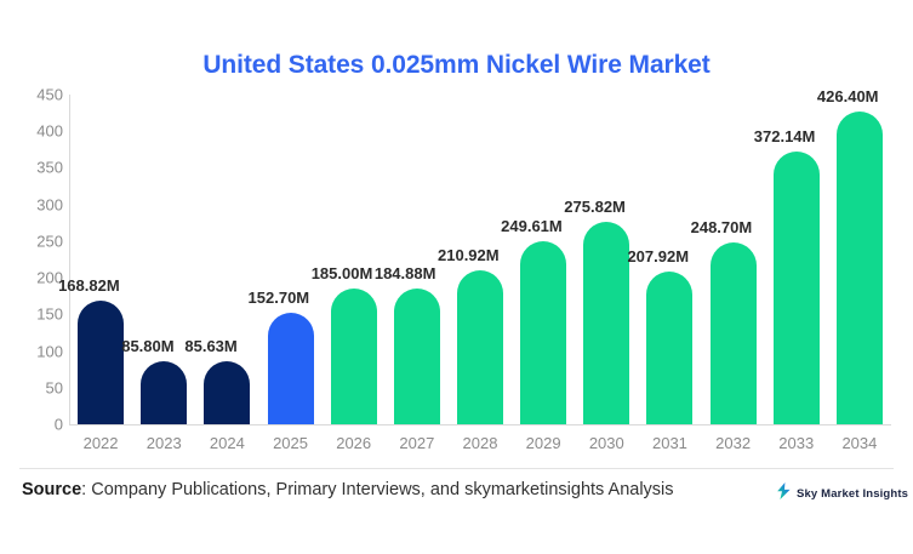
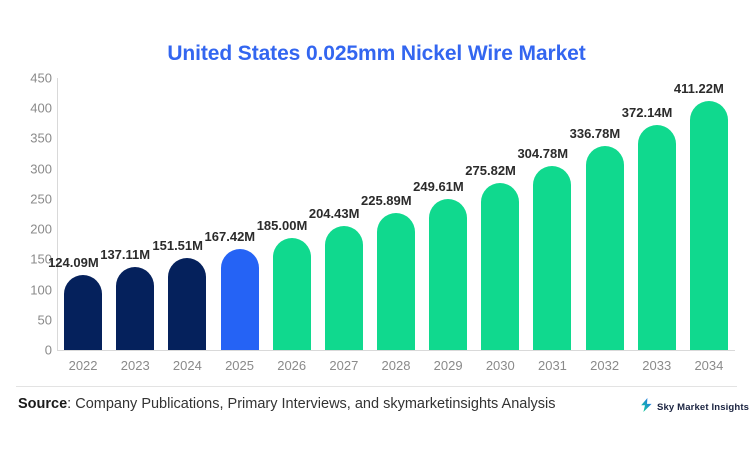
2022: 168.82M -> 124.09M
2023: 85.80M -> 137.11M
2024: 85.63M -> 151.51M
2025: 152.70M -> 167.42M
2027: 184.88M -> 204.43M
2028: 210.92M -> 225.89M
2031: 207.92M -> 304.78M
2032: 248.70M -> 336.78M
2034: 426.40M -> 411.22M
